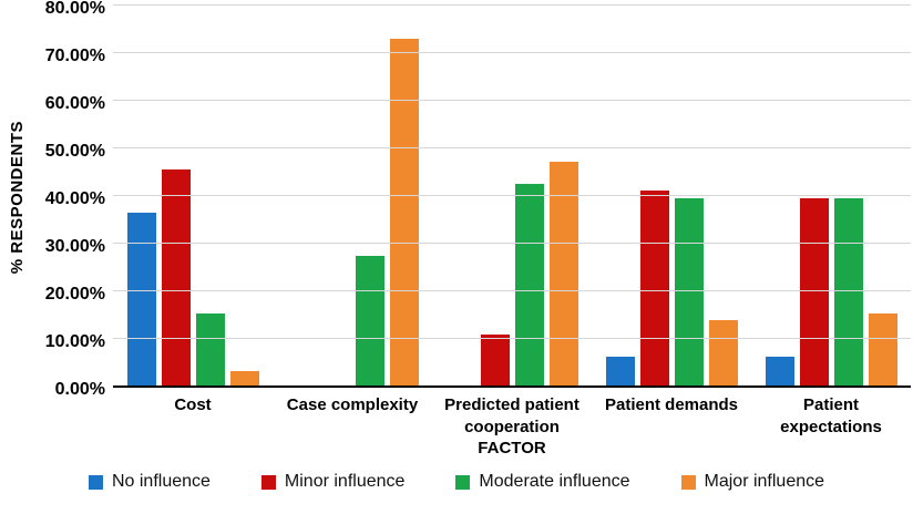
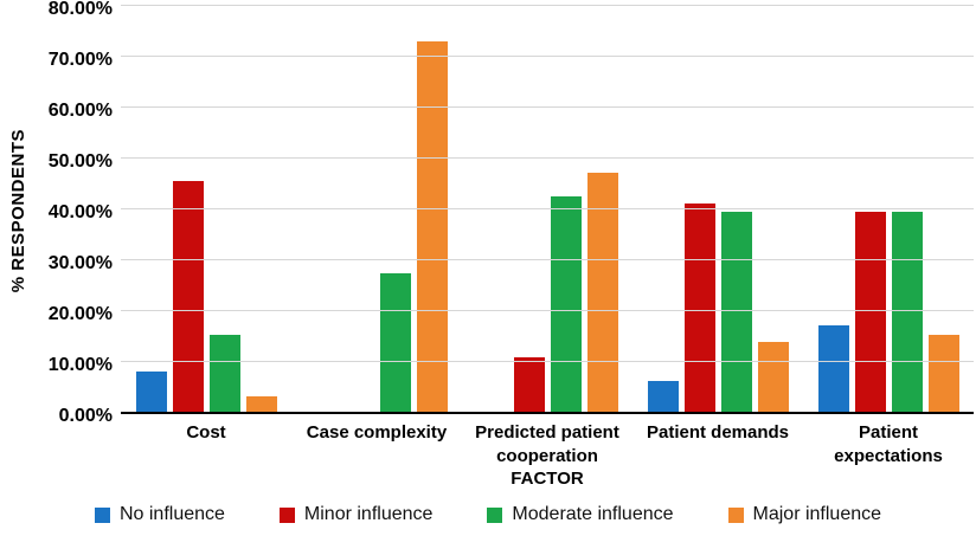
No influence/Cost: 36% -> 8%
No influence/Patient expectations: 6% -> 17%
